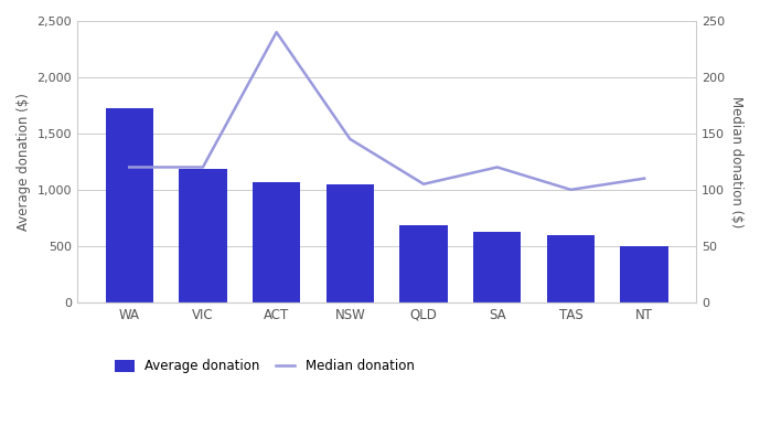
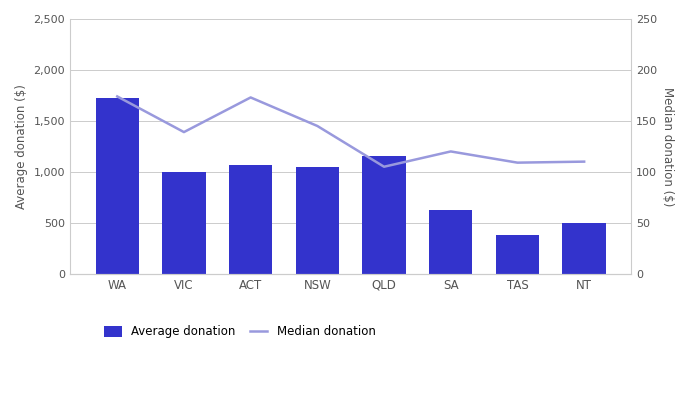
Median donation/WA: 120 -> 174
Average donation/VIC: 1,180 -> 1,000
Median donation/VIC: 120 -> 139
Median donation/ACT: 240 -> 173
Average donation/QLD: 680 -> 1,160
Average donation/TAS: 600 -> 380
Median donation/TAS: 100 -> 109
